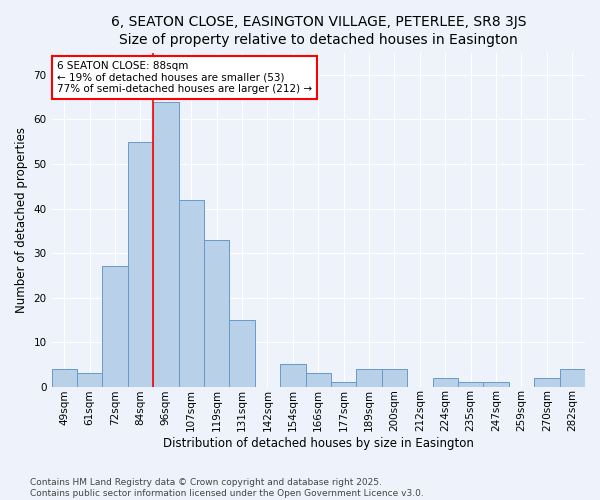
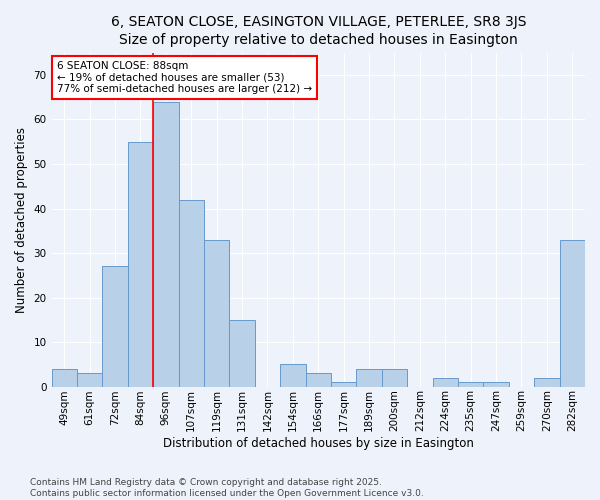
282sqm: 4 -> 33
